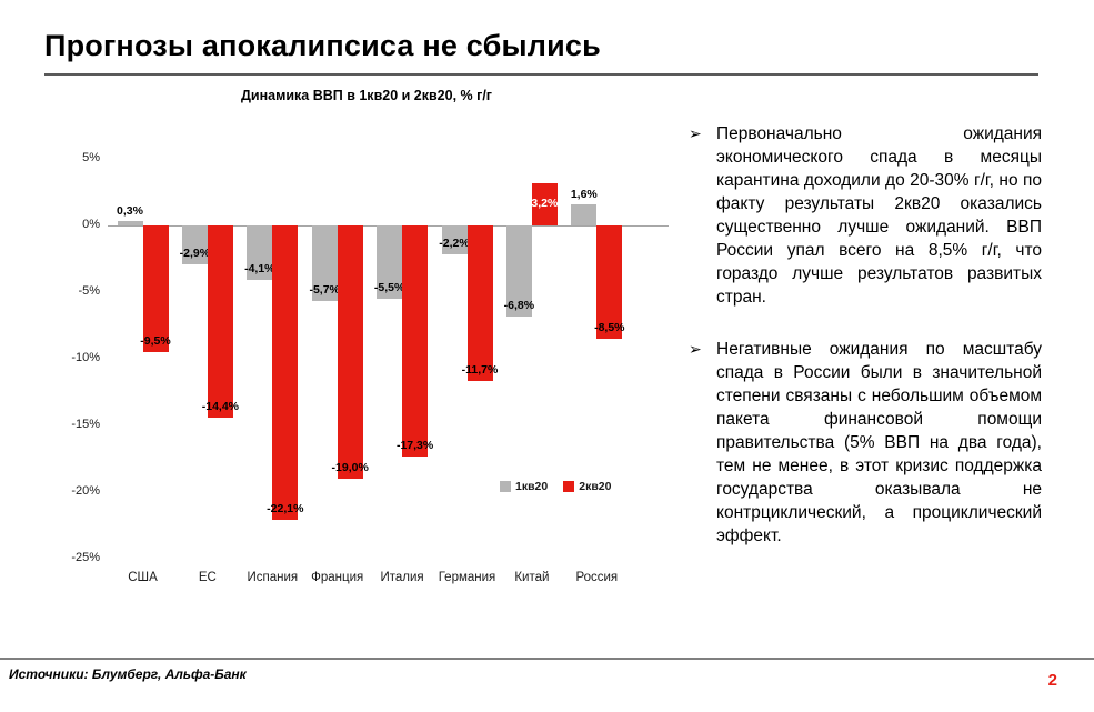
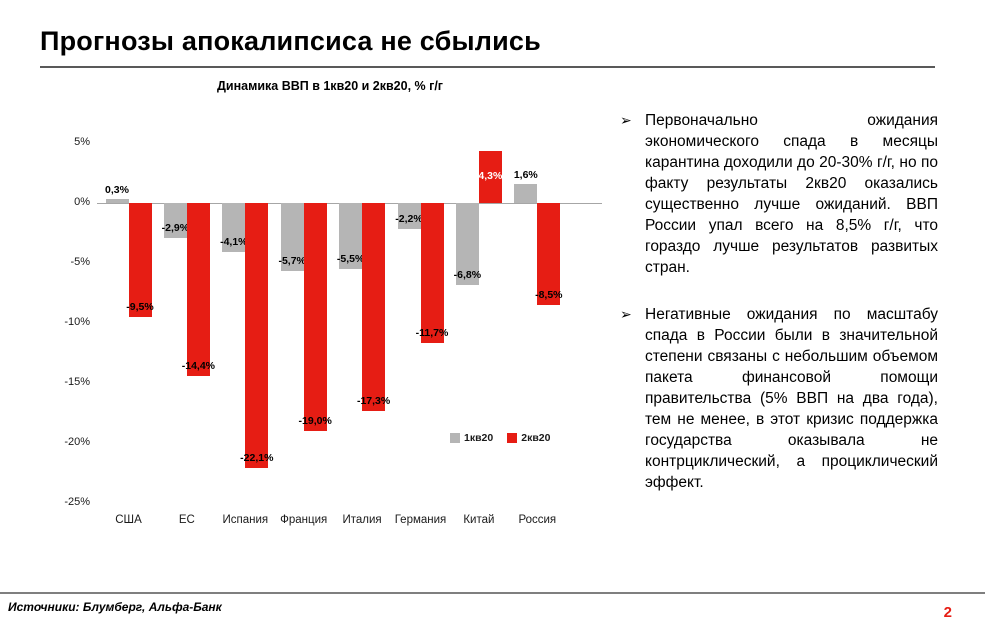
2кв20/Китай: 3,2% -> 4,3%
